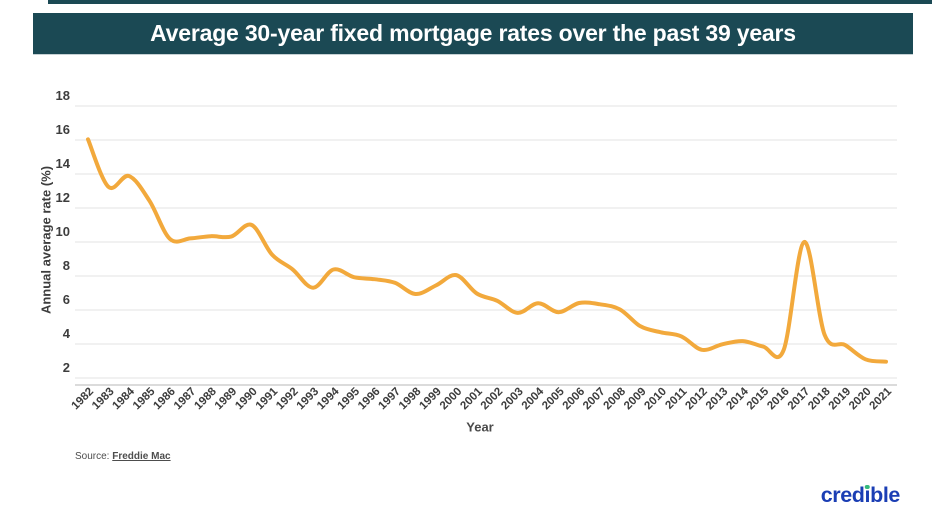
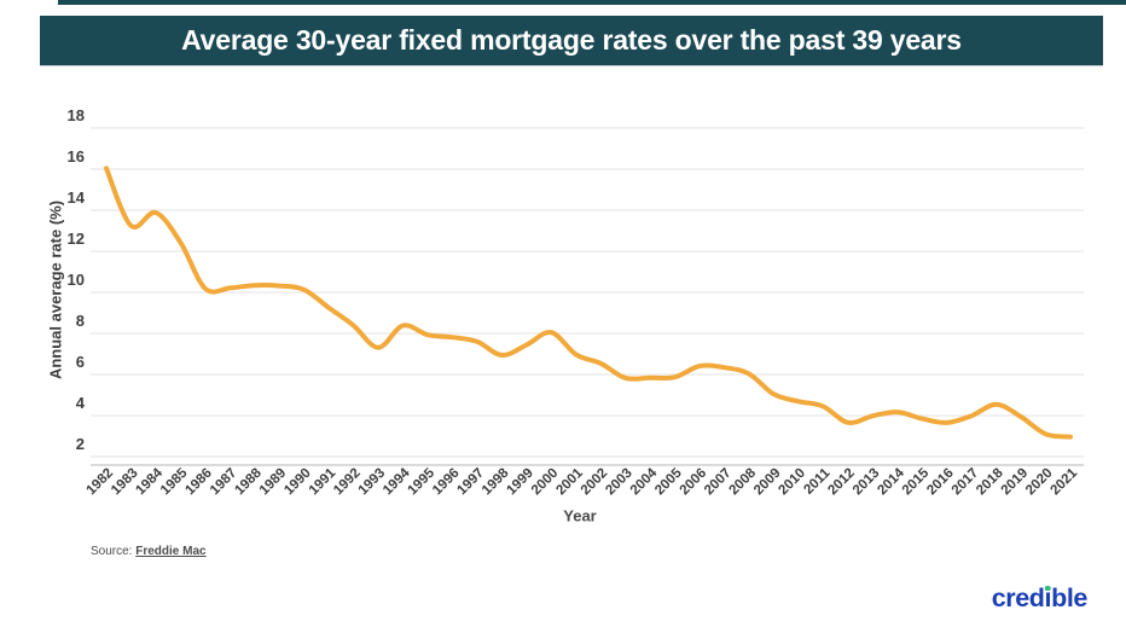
1990: 11.0 -> 10.1
2004: 6.4 -> 5.8
2017: 10.0 -> 4.0
